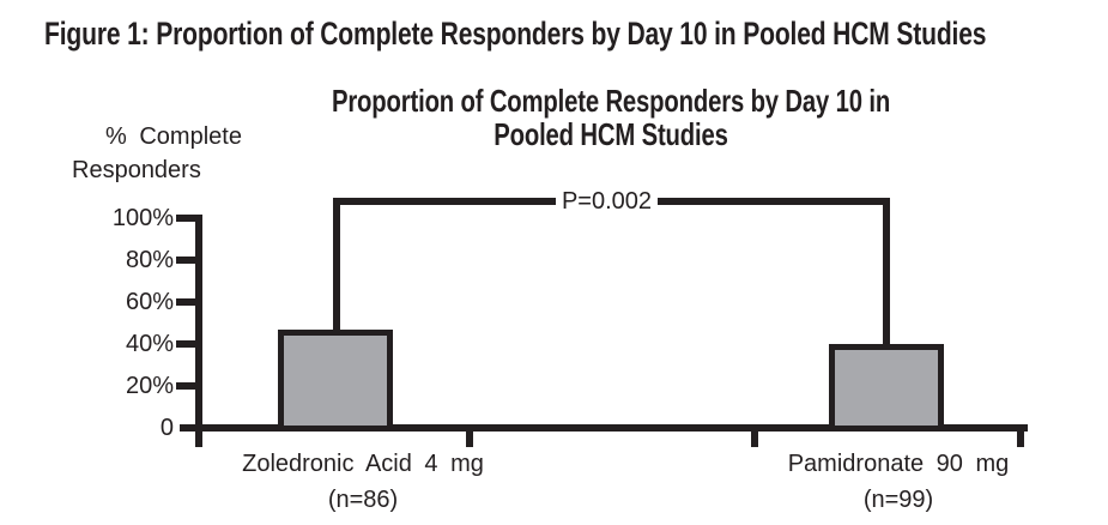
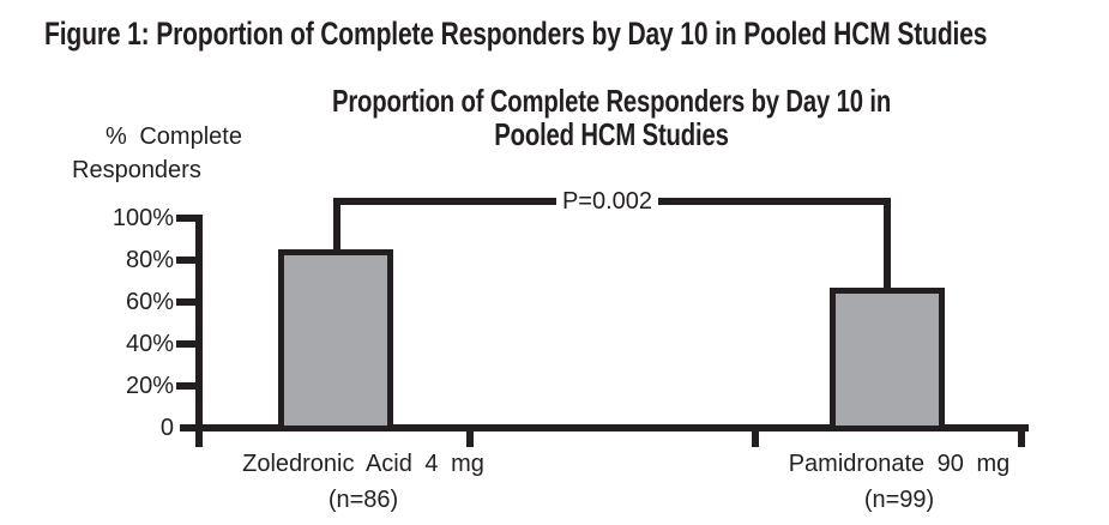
Zoledronic Acid 4 mg (n=86): 47% -> 85%
Pamidronate 90 mg (n=99): 40% -> 67%
